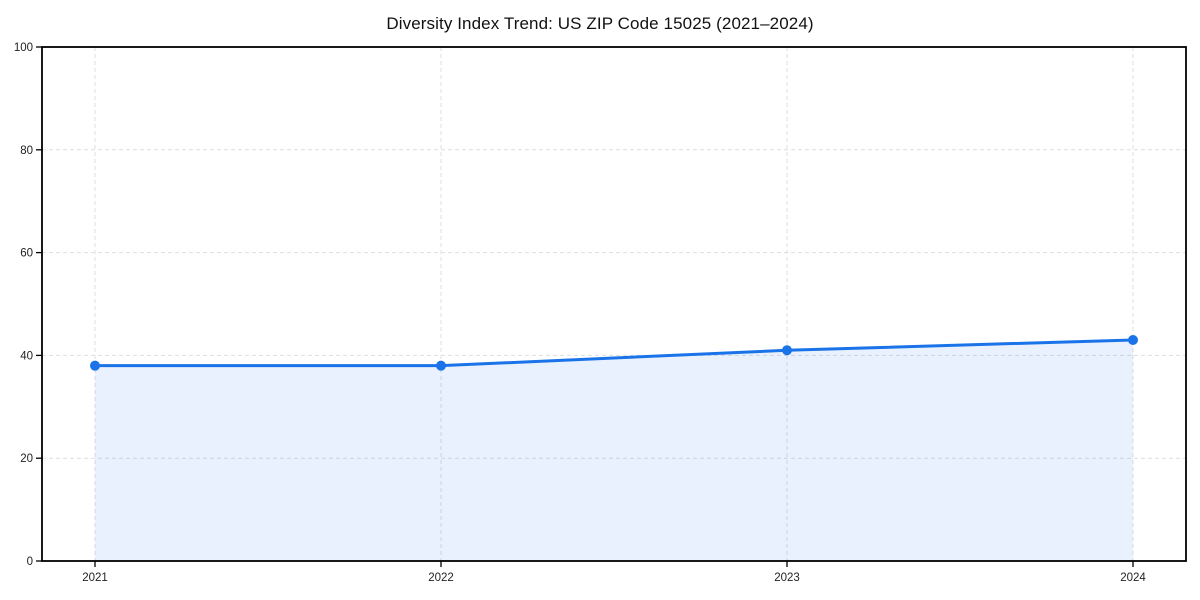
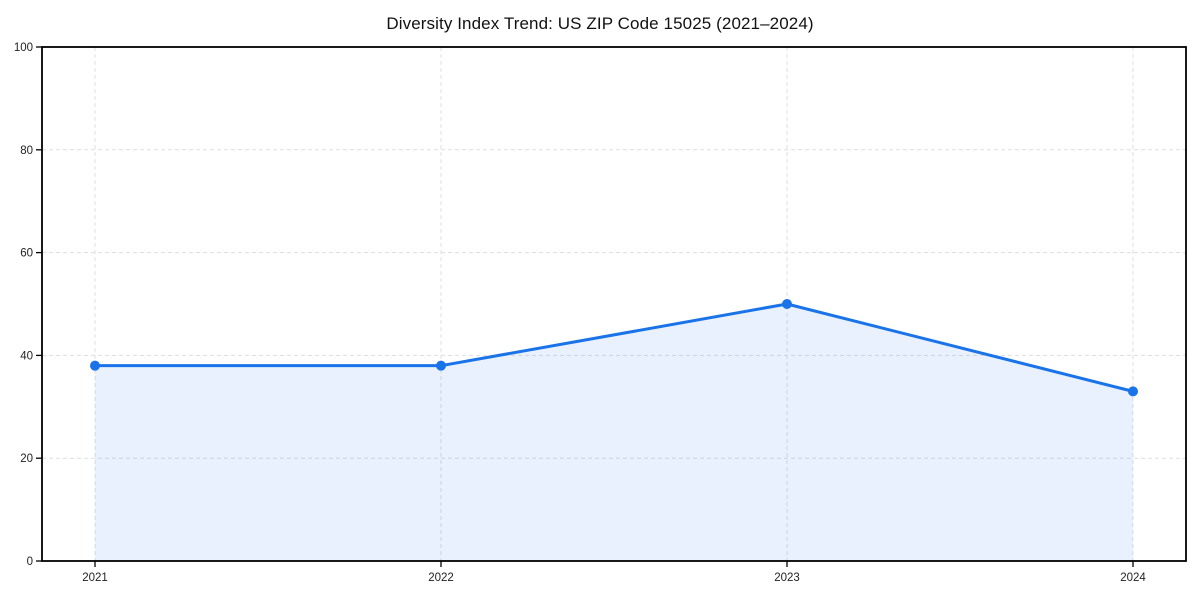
2023: 41 -> 50
2024: 43 -> 33
